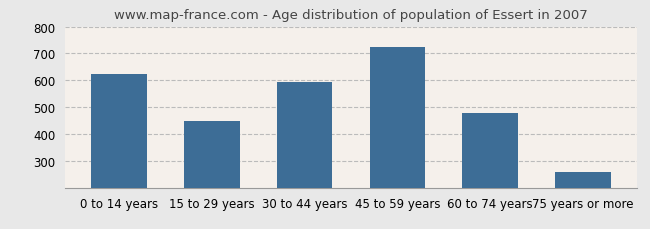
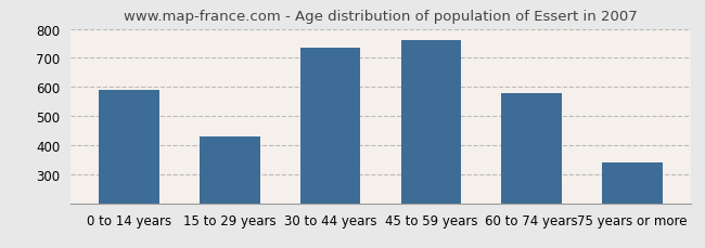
0 to 14 years: 625 -> 590
15 to 29 years: 450 -> 430
30 to 44 years: 595 -> 735
45 to 59 years: 725 -> 760
60 to 74 years: 478 -> 580
75 years or more: 260 -> 340
